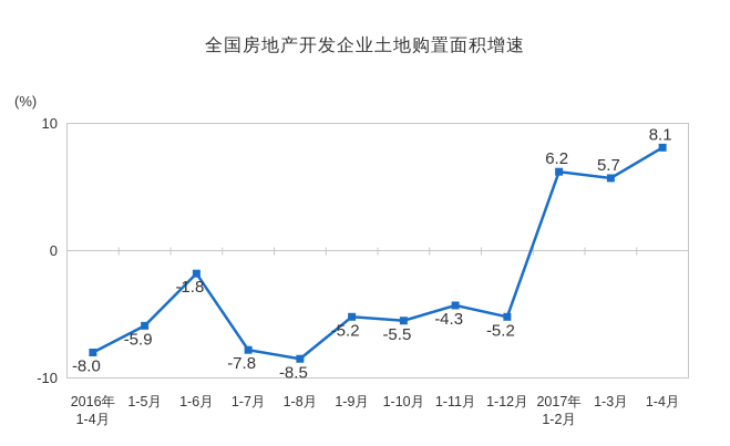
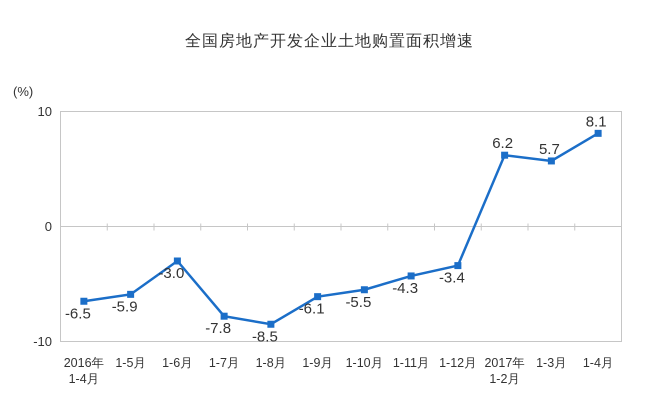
2016年 1-4月: -8.0 -> -6.5
1-6月: -1.8 -> -3.0
1-9月: -5.2 -> -6.1
1-12月: -5.2 -> -3.4
